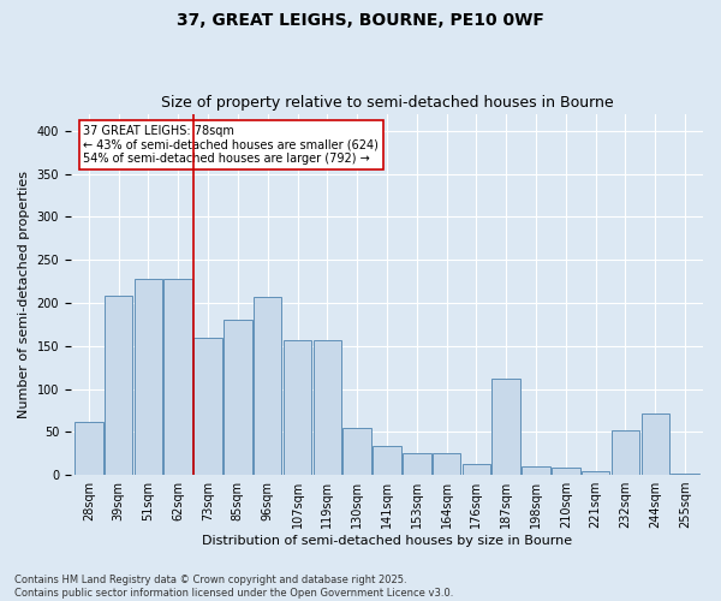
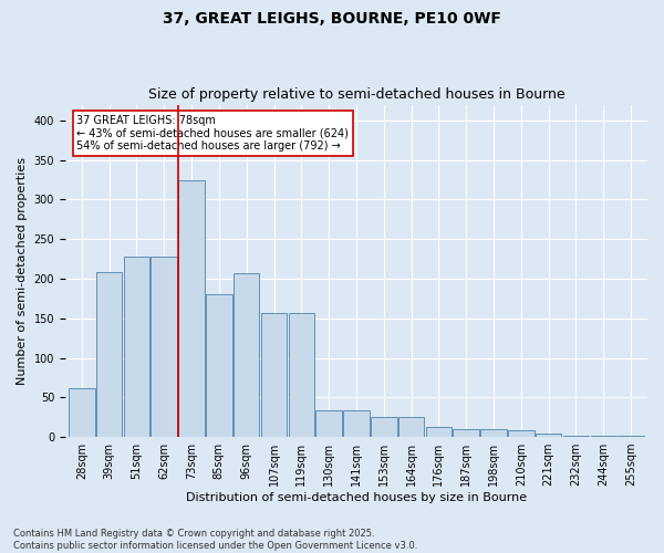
73sqm: 160 -> 325
130sqm: 54 -> 33
187sqm: 112 -> 10
232sqm: 52 -> 1
244sqm: 72 -> 1
